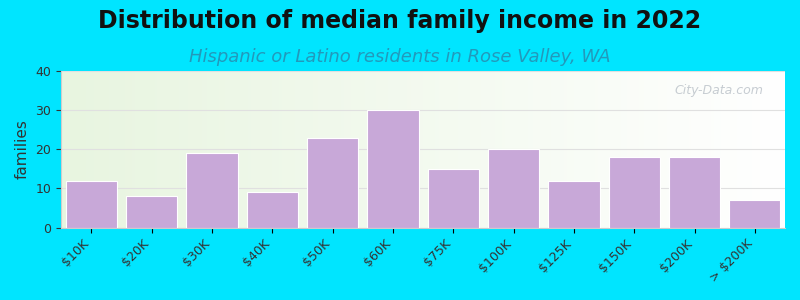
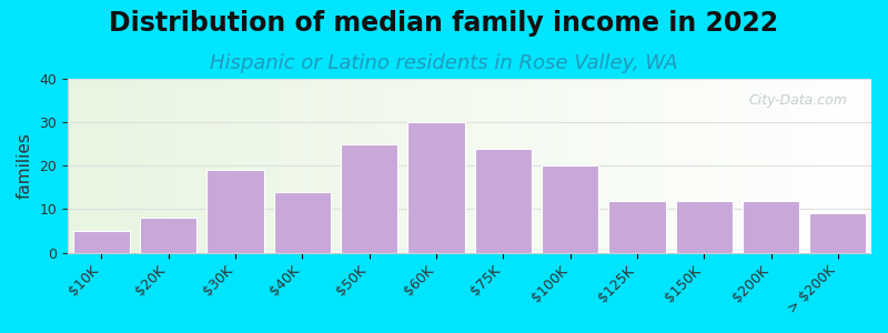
$10K: 12 -> 5
$40K: 9 -> 14
$50K: 23 -> 25
$75K: 15 -> 24
$150K: 18 -> 12
$200K: 18 -> 12
> $200K: 7 -> 9
